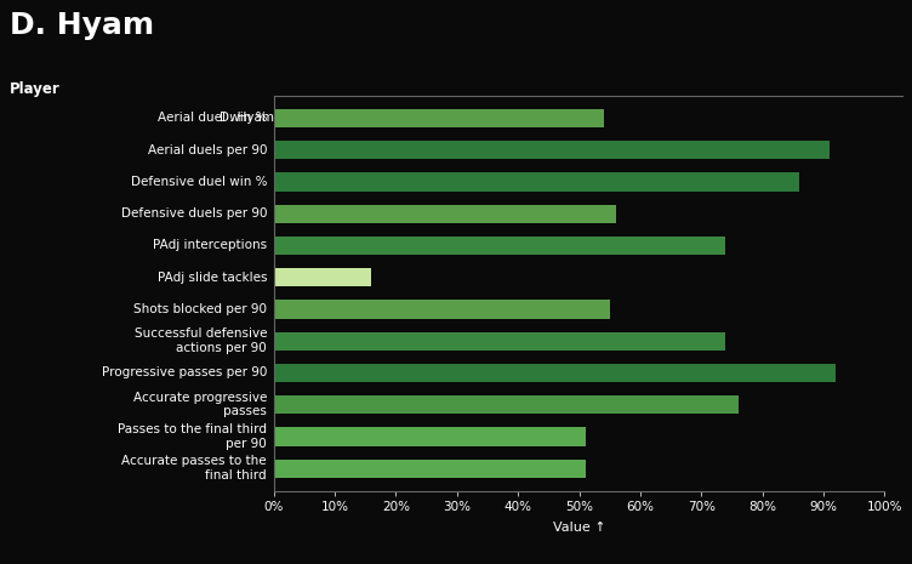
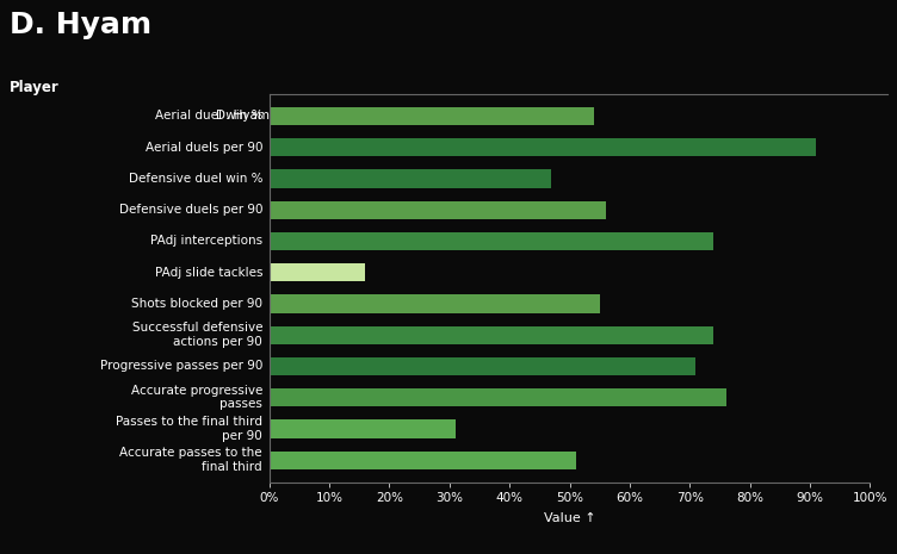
Defensive duel win %: 86% -> 47%
Progressive passes per 90: 92% -> 71%
Passes to the final third per 90: 51% -> 31%
